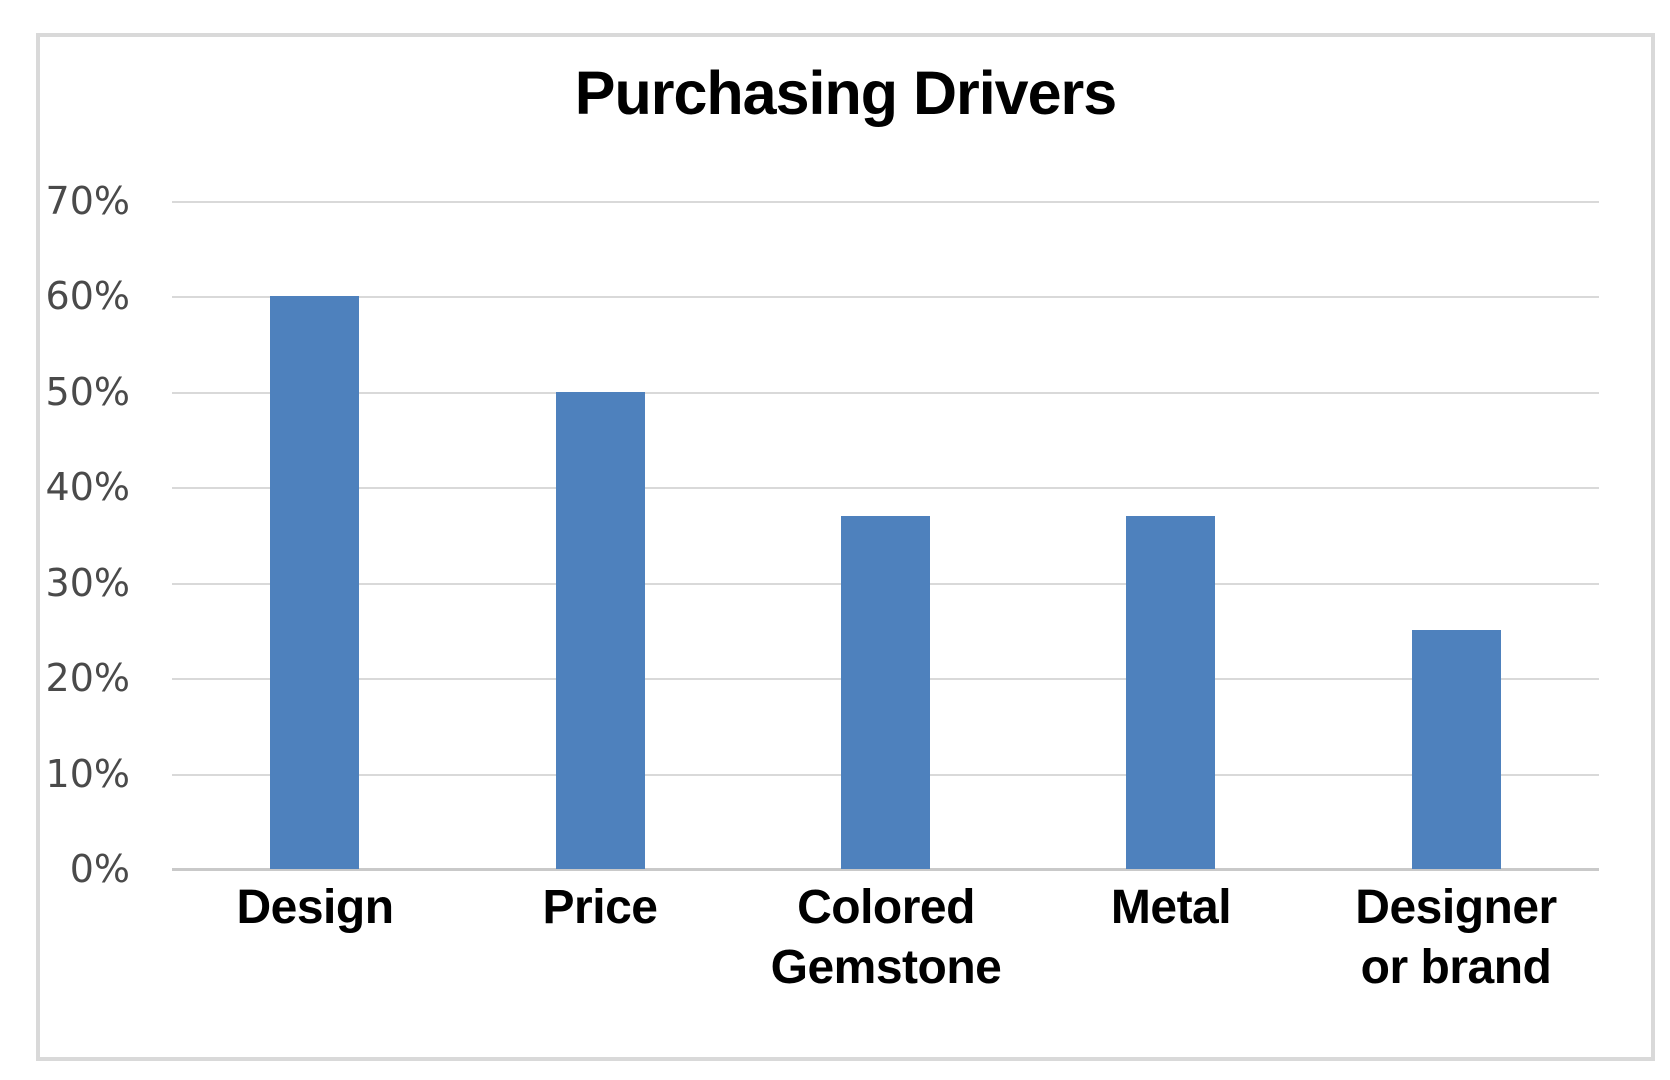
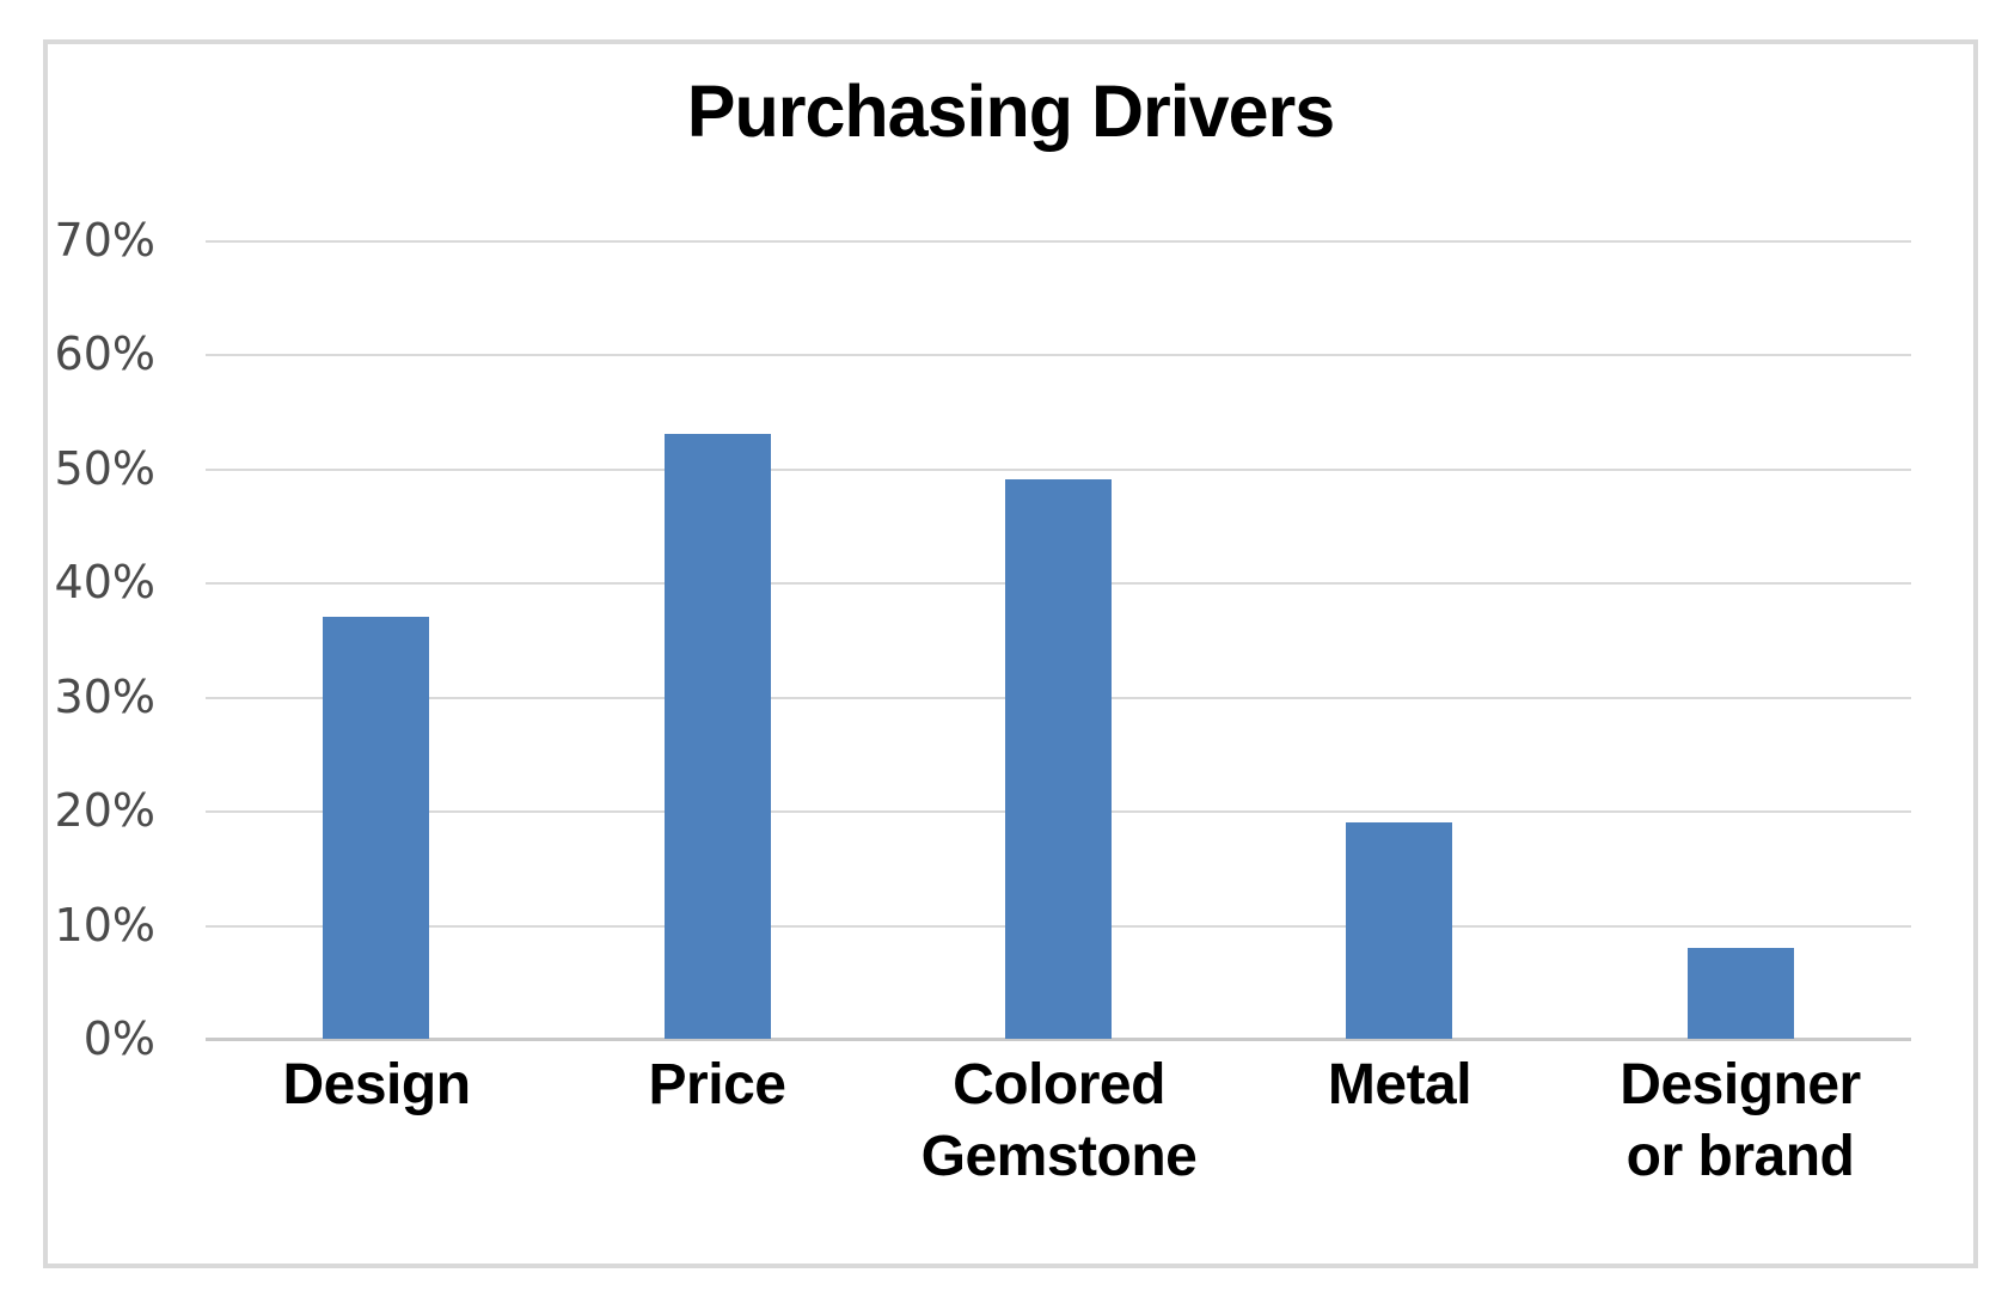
Design: 60% -> 37%
Price: 50% -> 53%
Colored Gemstone: 37% -> 49%
Metal: 37% -> 19%
Designer or brand: 25% -> 8%
